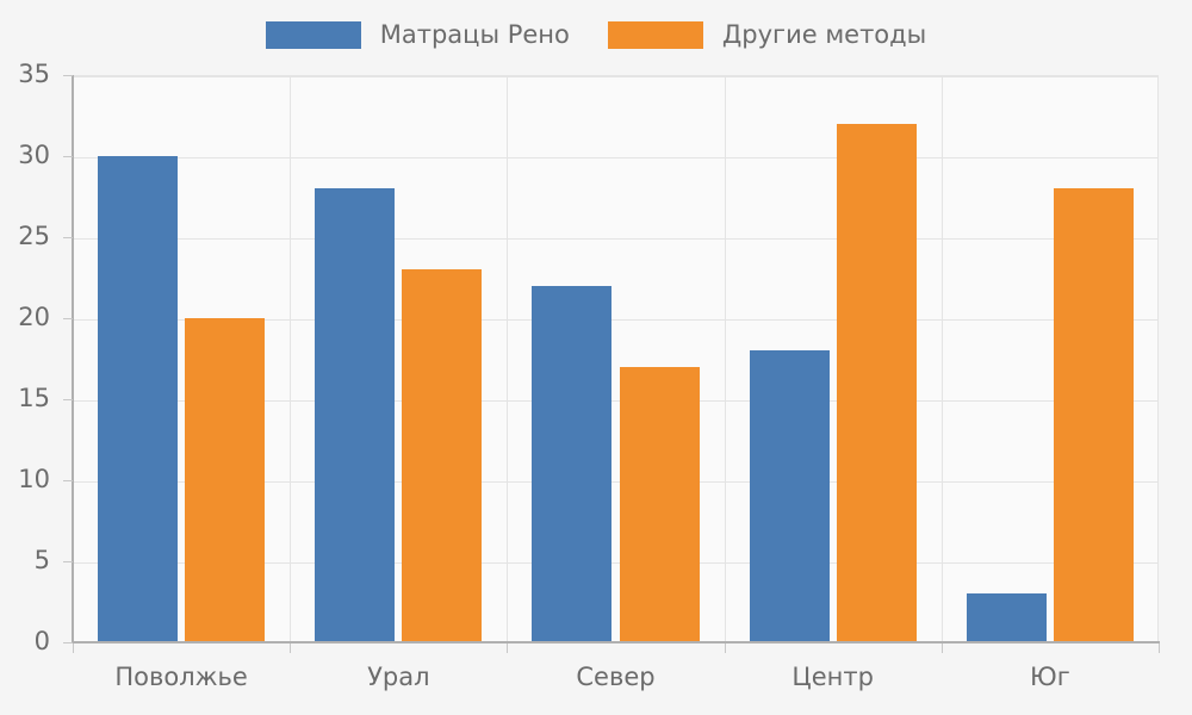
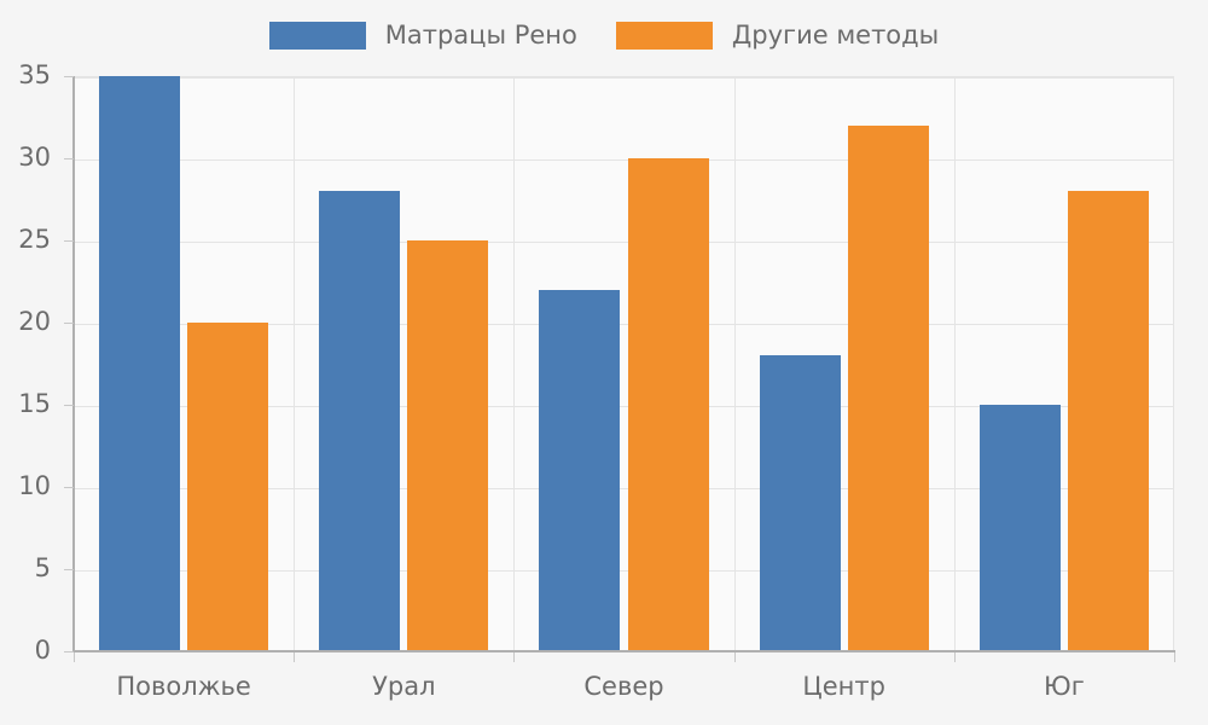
Матрацы Рено/Поволжье: 30 -> 35
Другие методы/Урал: 23 -> 25
Другие методы/Север: 17 -> 30
Матрацы Рено/Юг: 3 -> 15
